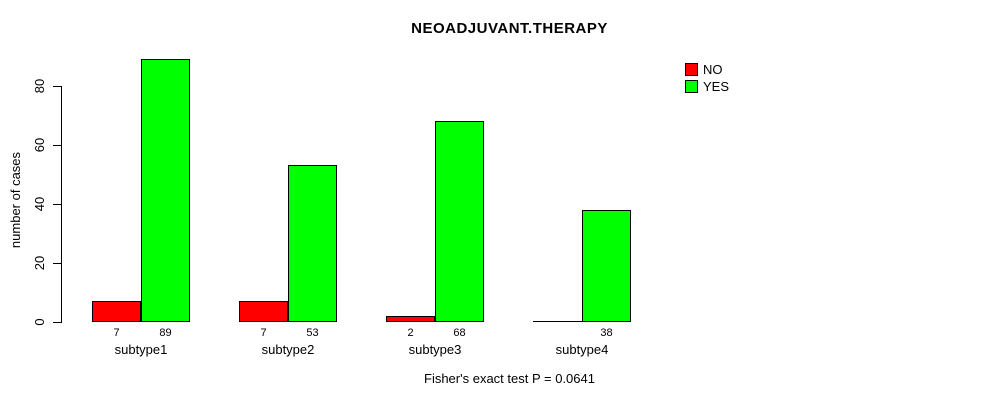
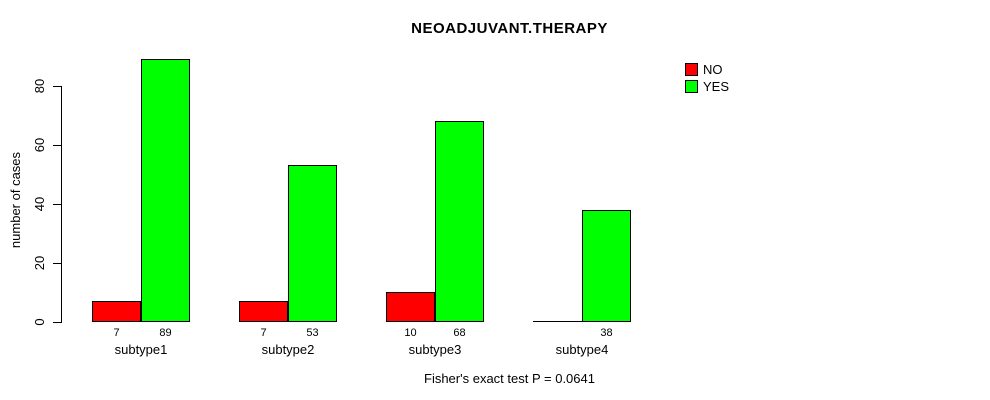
NO/subtype3: 2 -> 10
